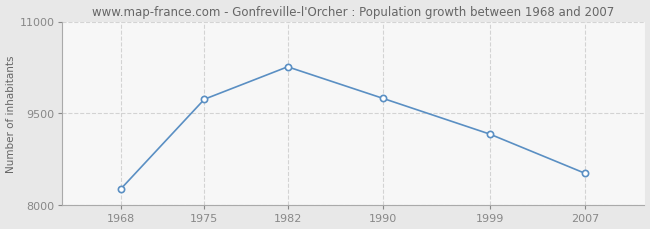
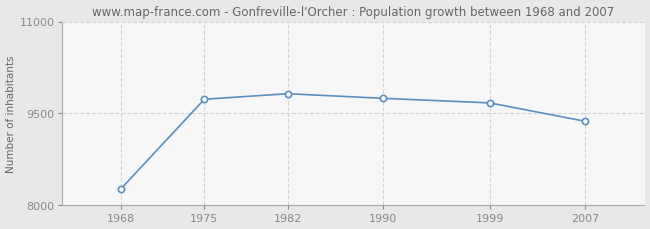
1982: 10260 -> 9820
1999: 9160 -> 9670
2007: 8520 -> 9370
